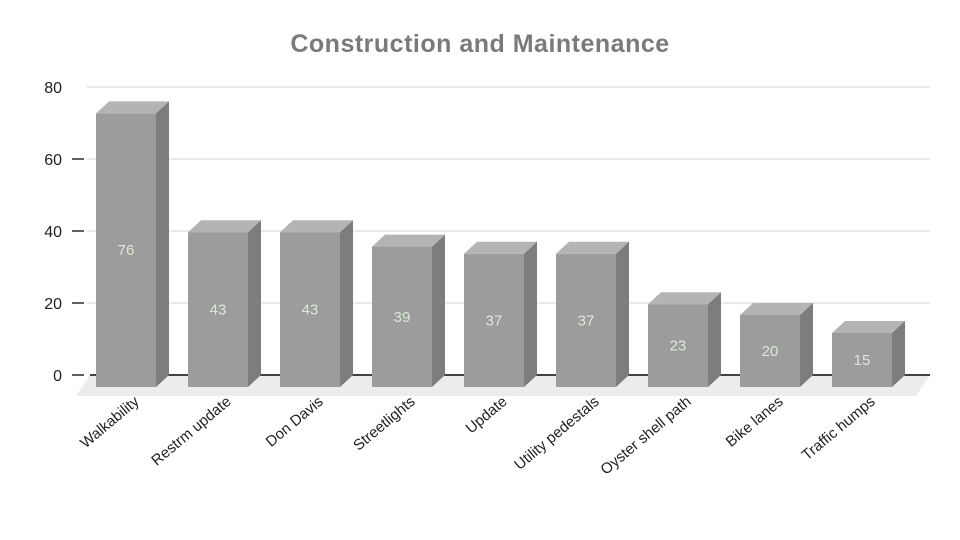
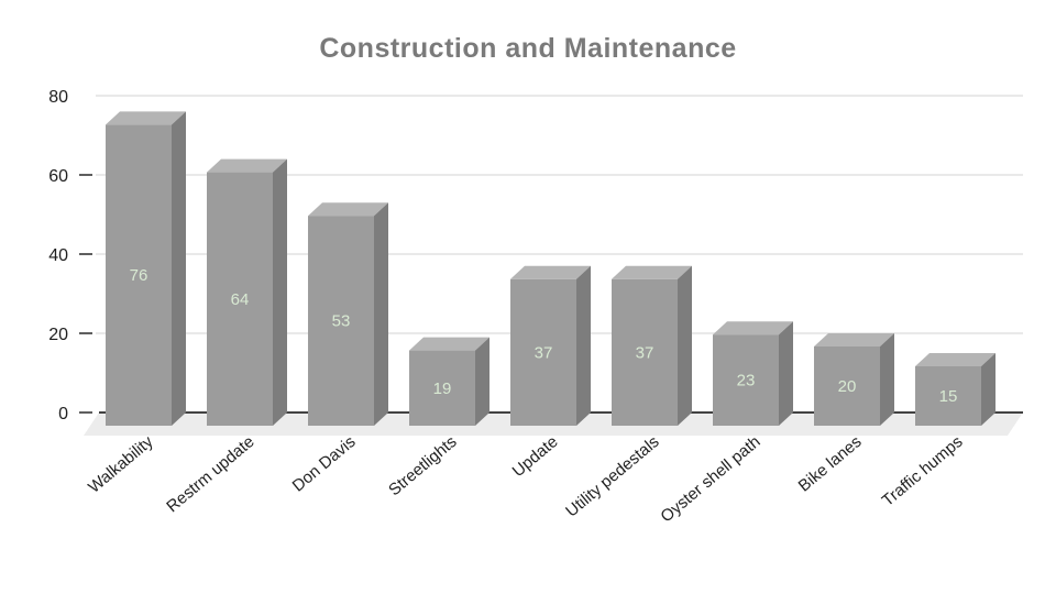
Restrm update: 43 -> 64
Don Davis: 43 -> 53
Streetlights: 39 -> 19
